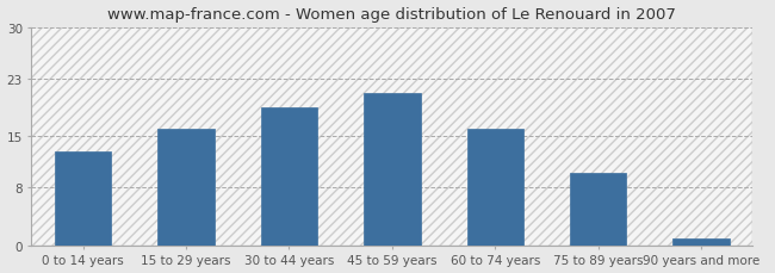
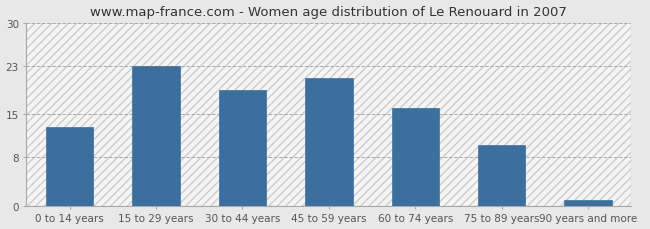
15 to 29 years: 16 -> 23
